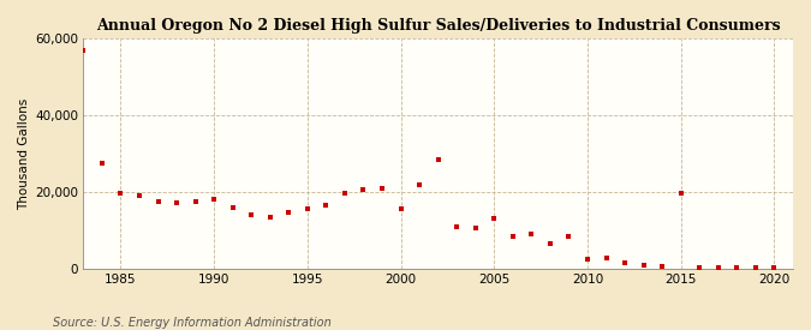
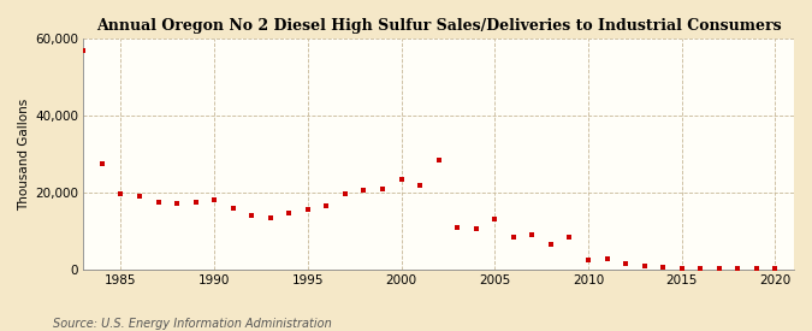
2000: 15,500 -> 23,500
2015: 19,500 -> 200
